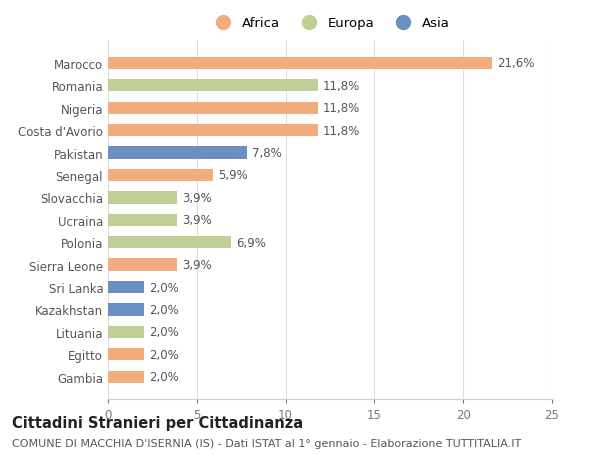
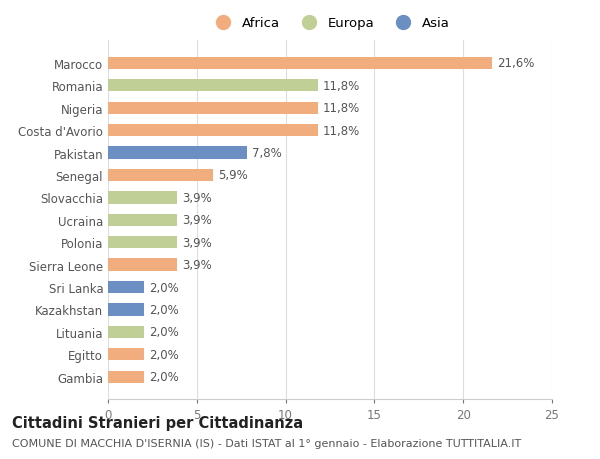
Polonia: 6,9% -> 3,9%
